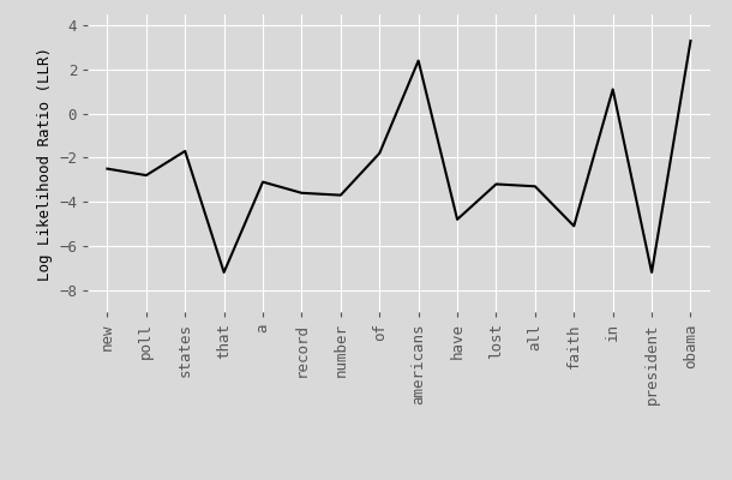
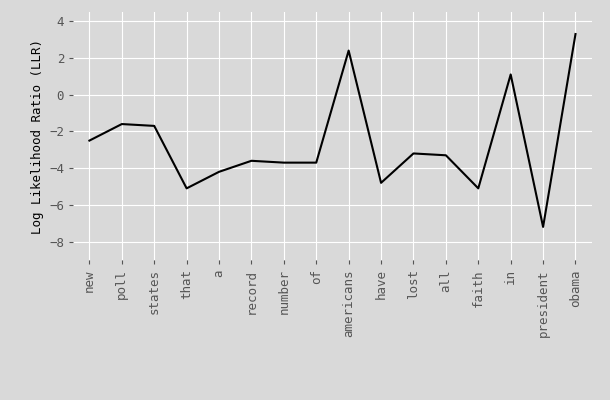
poll: -2.8 -> -1.6
that: -7.2 -> -5.1
a: -3.1 -> -4.2
of: -1.8 -> -3.7
